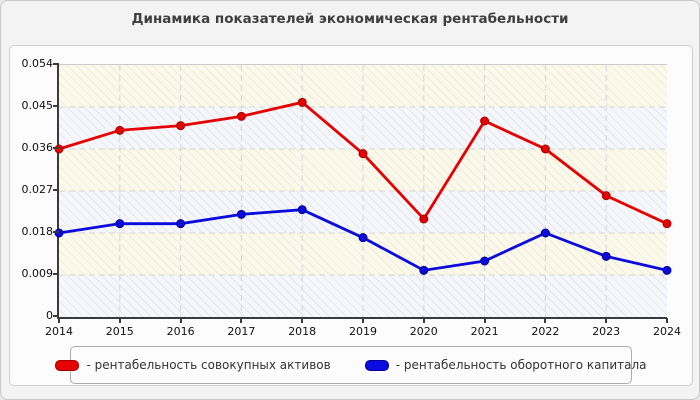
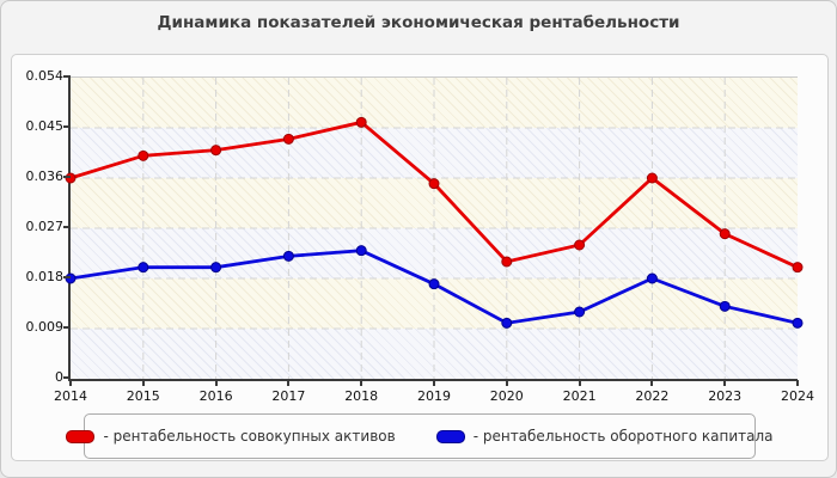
рентабельность совокупных активов/2021: 0.042 -> 0.024
